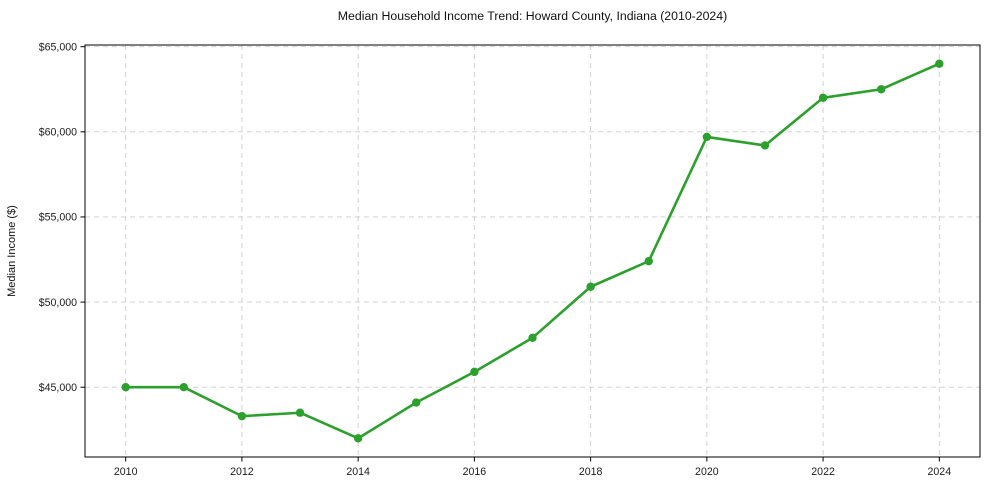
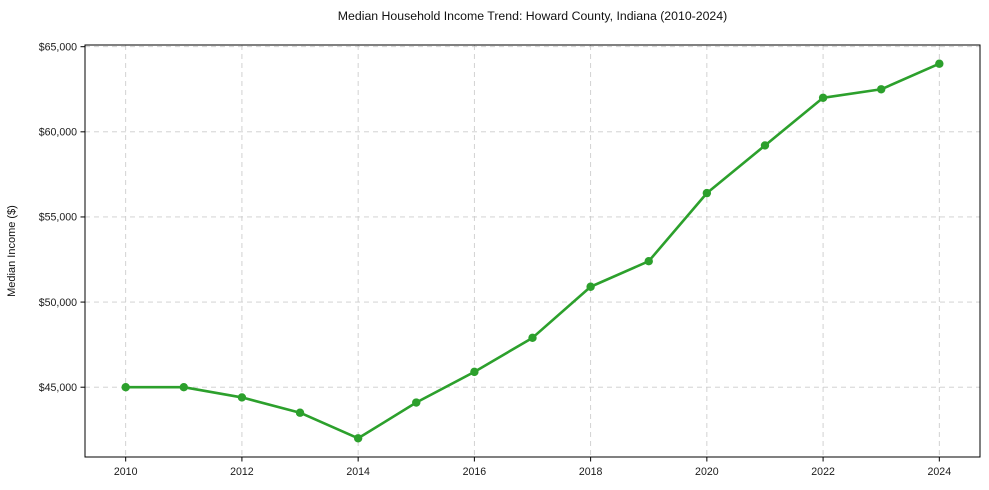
2012: $43300 -> $44400
2020: $59700 -> $56400
